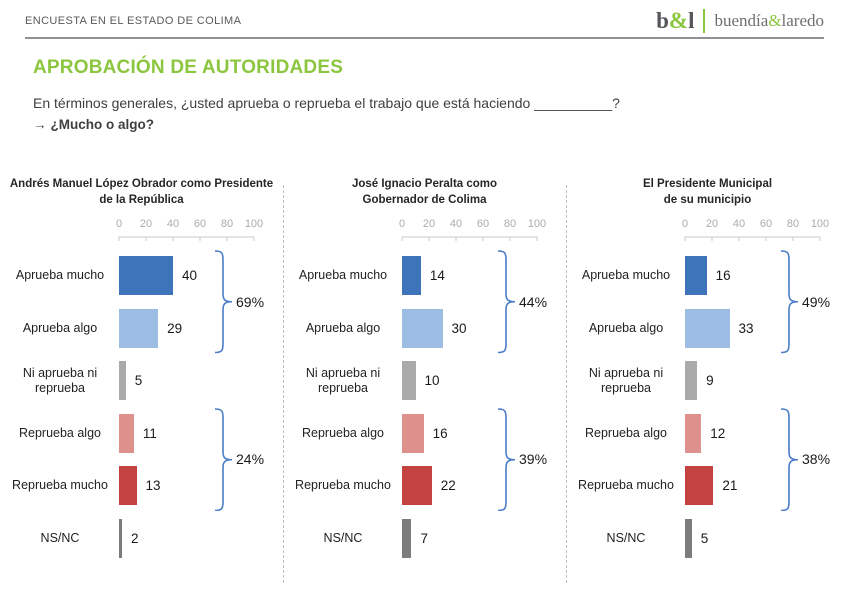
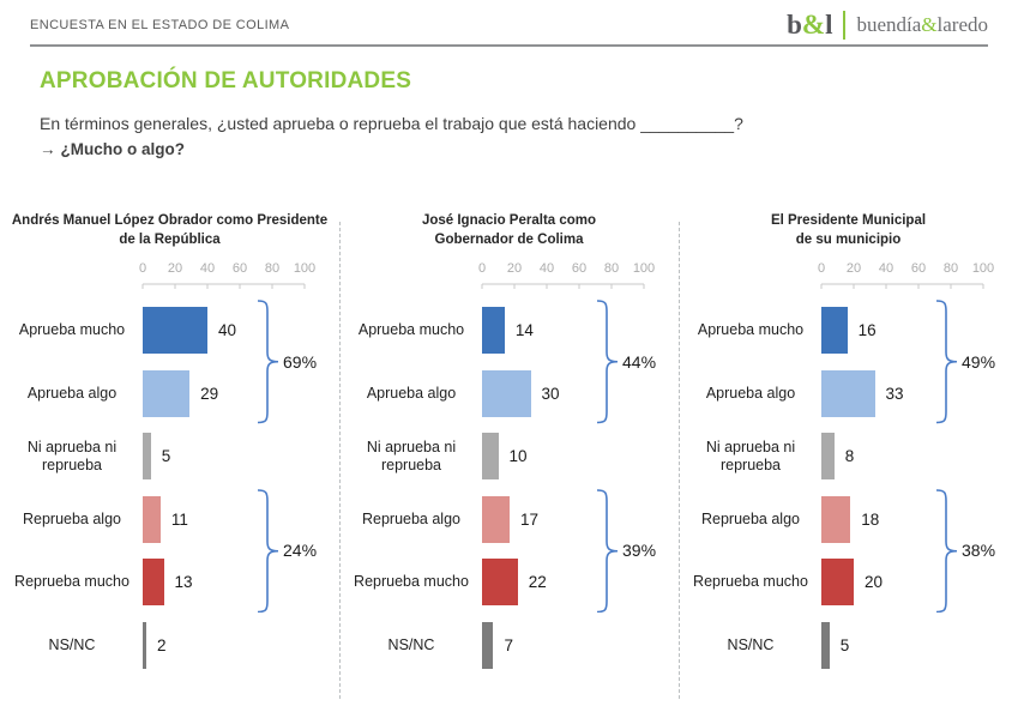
José Ignacio Peralta como Gobernador de Colima/Reprueba algo: 16 -> 17
El Presidente Municipal de su municipio/Ni aprueba ni reprueba: 9 -> 8
El Presidente Municipal de su municipio/Reprueba algo: 12 -> 18
El Presidente Municipal de su municipio/Reprueba mucho: 21 -> 20
